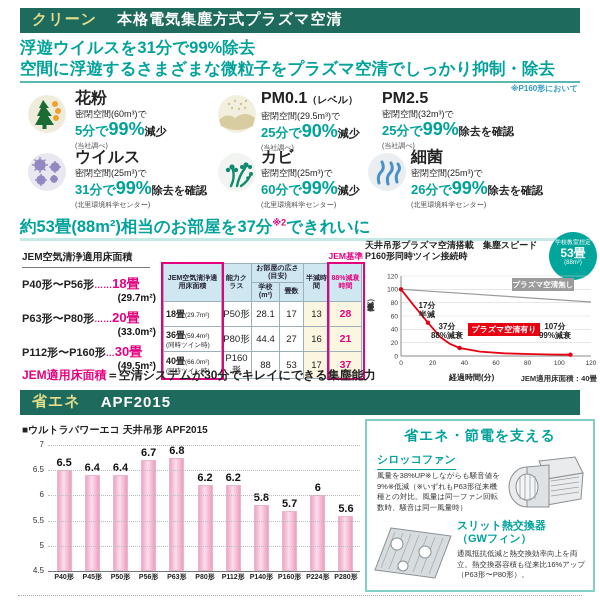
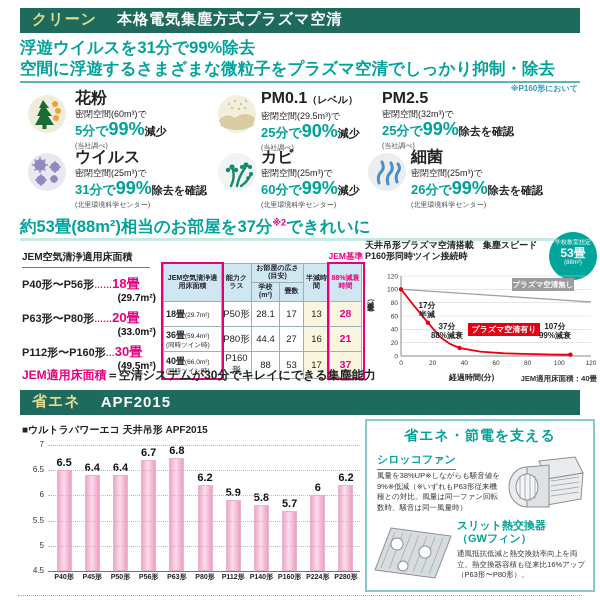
■ウルトラパワーエコ 天井吊形 APF2015/P112形: 6.2 -> 5.9
■ウルトラパワーエコ 天井吊形 APF2015/P280形: 5.6 -> 6.2
